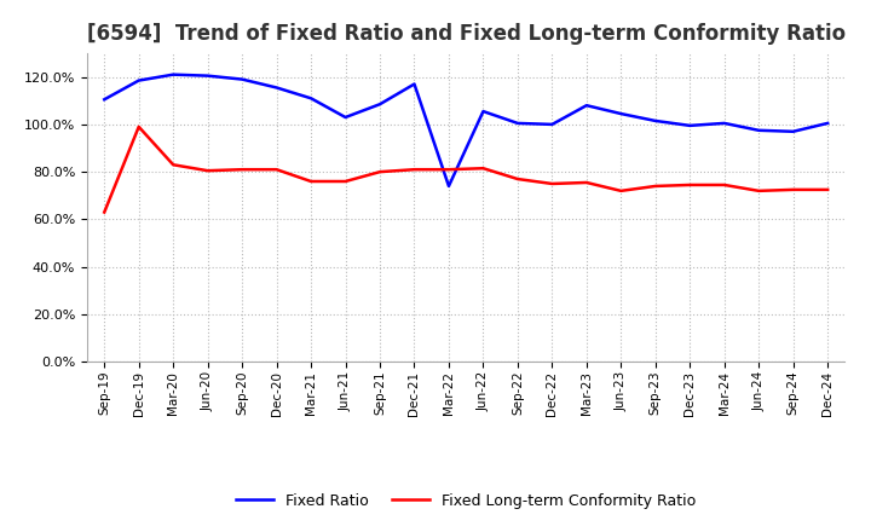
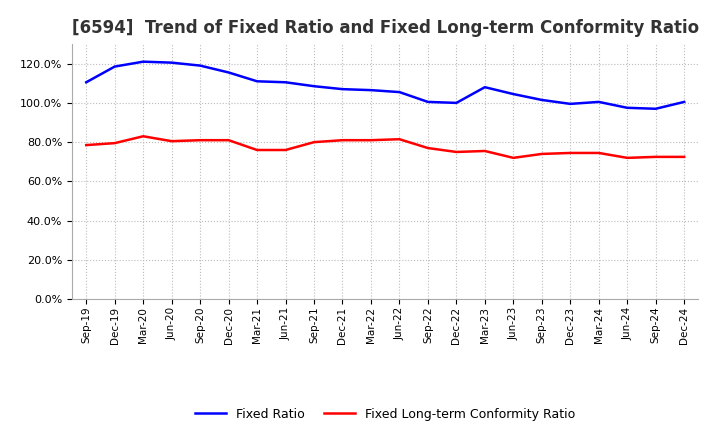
Fixed Long-term Conformity Ratio/Sep-19: 63% -> 78%
Fixed Long-term Conformity Ratio/Dec-19: 99% -> 80%
Fixed Ratio/Jun-21: 103% -> 110%
Fixed Ratio/Dec-21: 117% -> 107%
Fixed Ratio/Mar-22: 74% -> 106%
